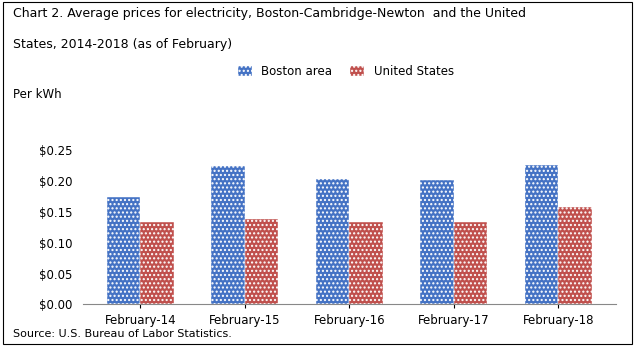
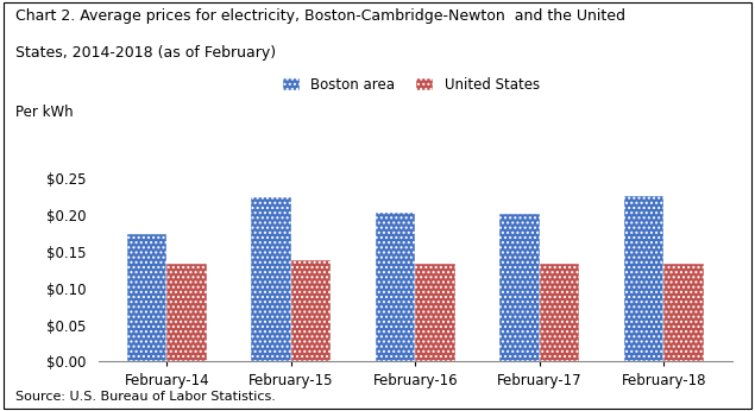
United States/February-18: $0.158 -> $0.134
